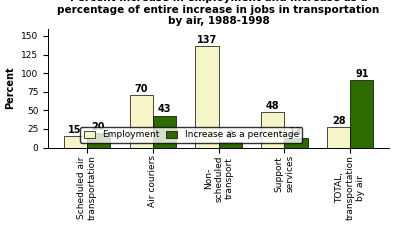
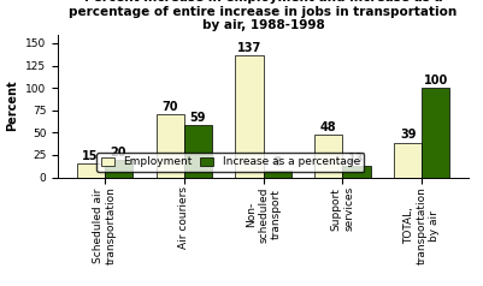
Increase as a percentage/Air couriers: 43 -> 59
Employment/TOTAL, transportation by air: 28 -> 39
Increase as a percentage/TOTAL, transportation by air: 91 -> 100
